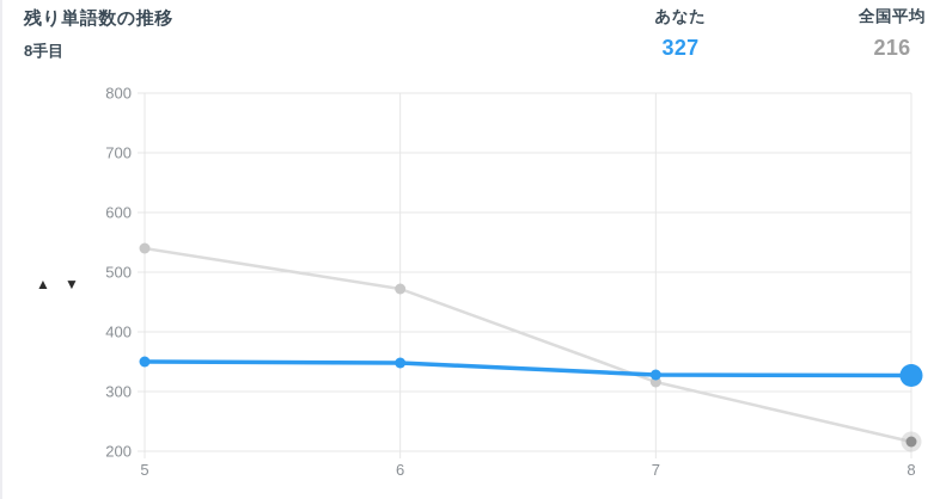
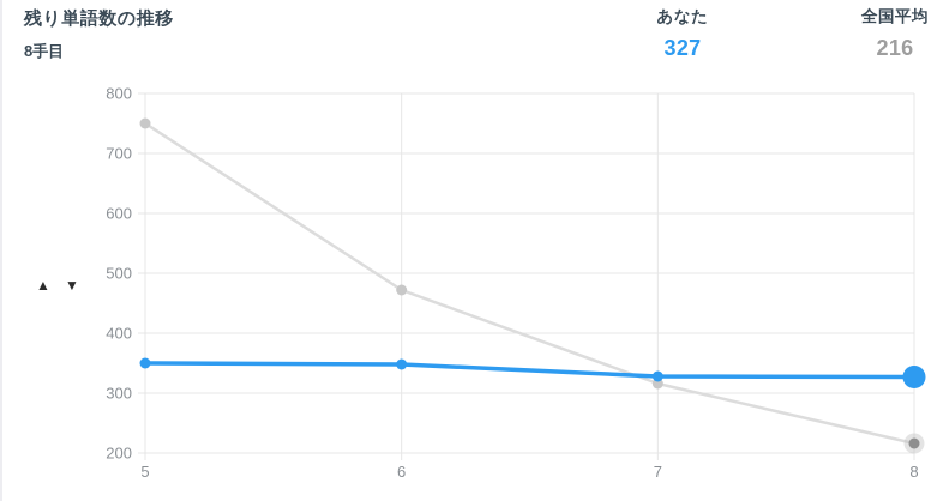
全国平均/5: 540 -> 750
